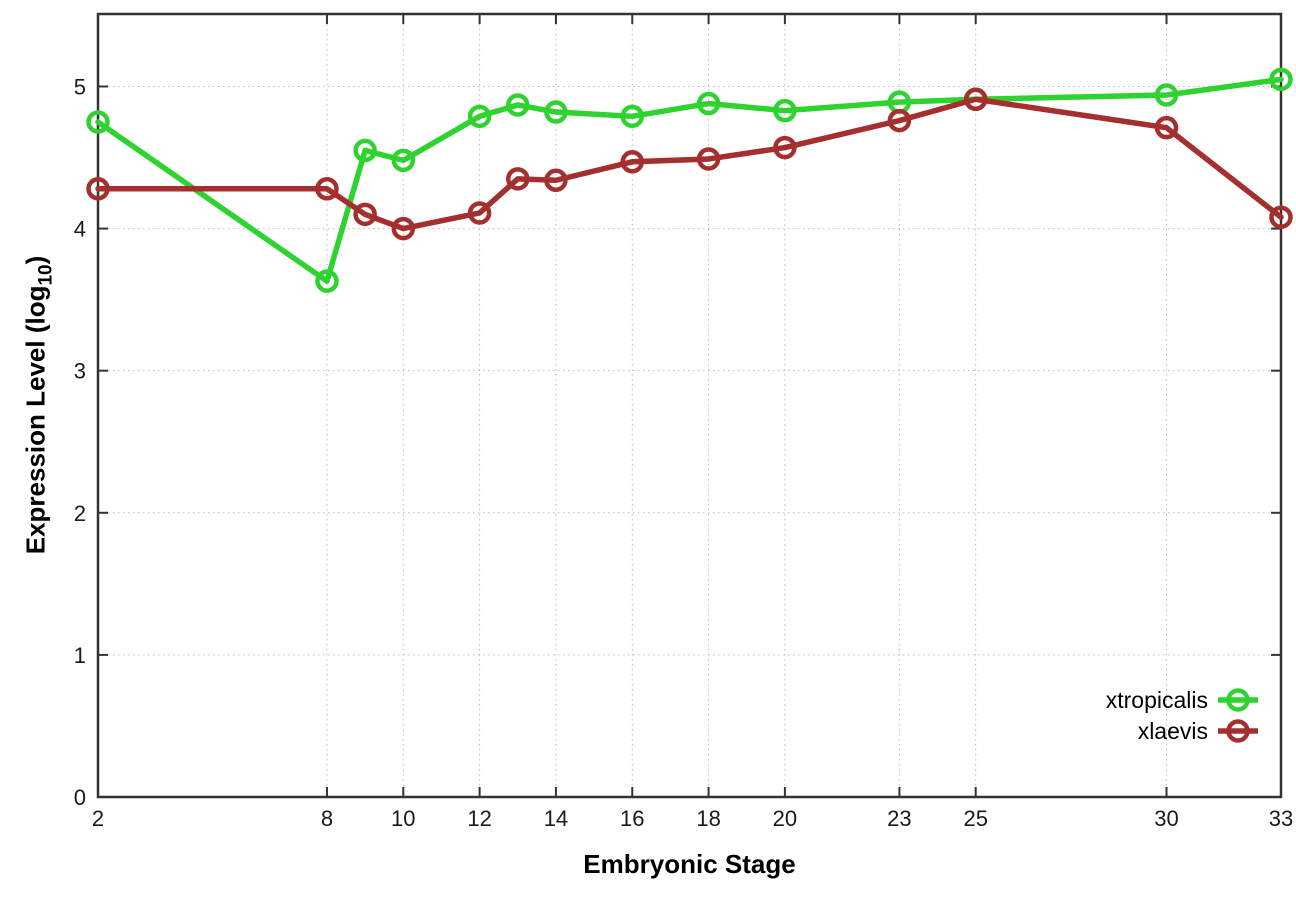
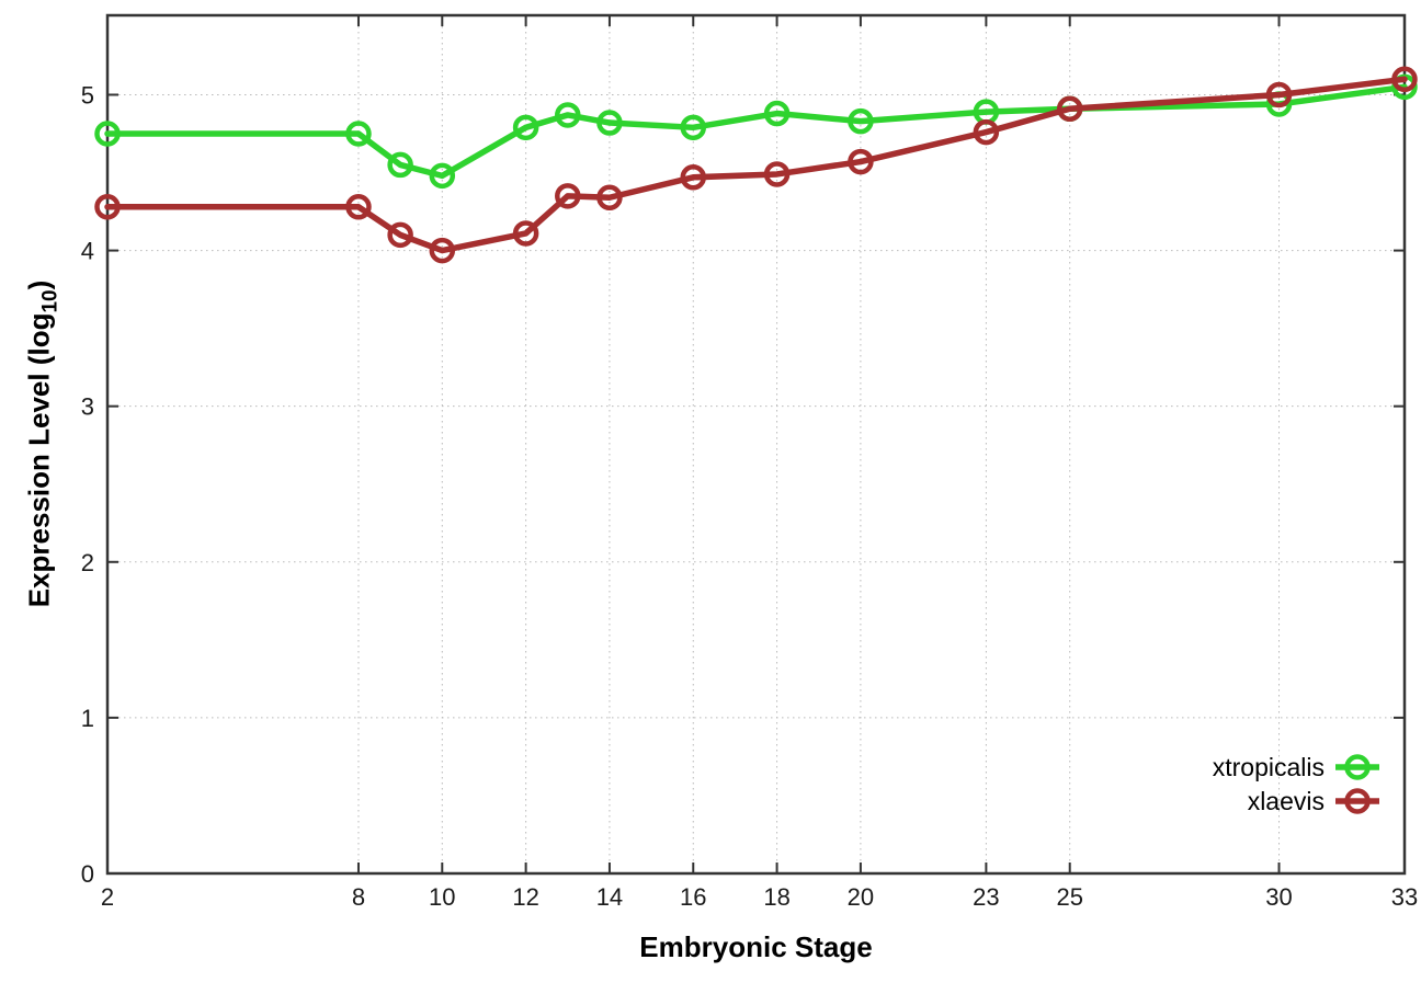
xtropicalis/8: 3.63 -> 4.75
xlaevis/30: 4.71 -> 5.00
xlaevis/33: 4.08 -> 5.10
